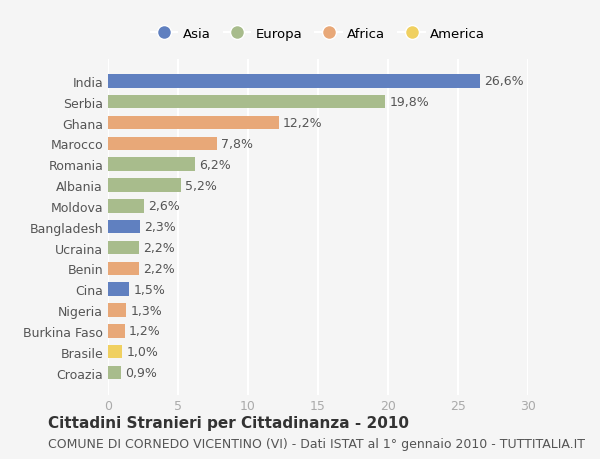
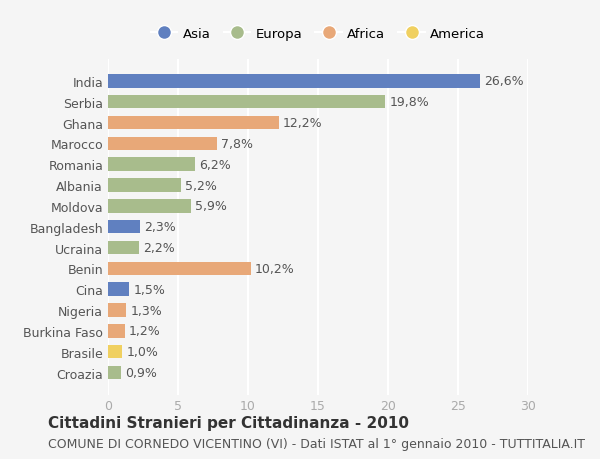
Moldova: 2,6% -> 5,9%
Benin: 2,2% -> 10,2%
